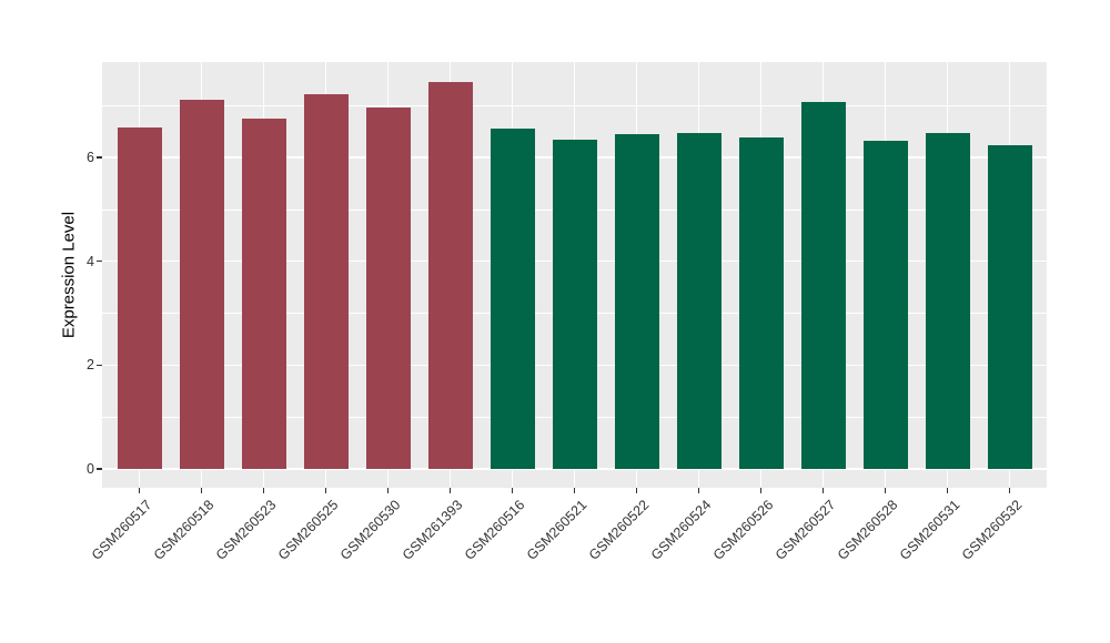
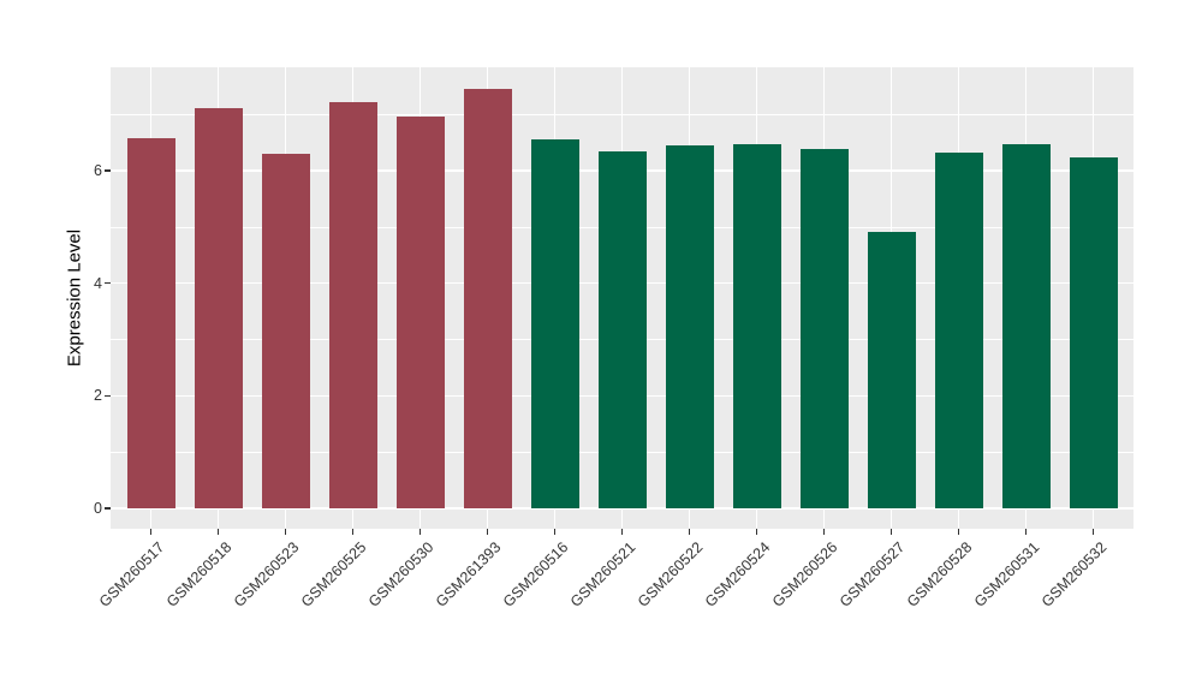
GSM260523: 6.8 -> 6.3
GSM260527: 7.1 -> 4.9
